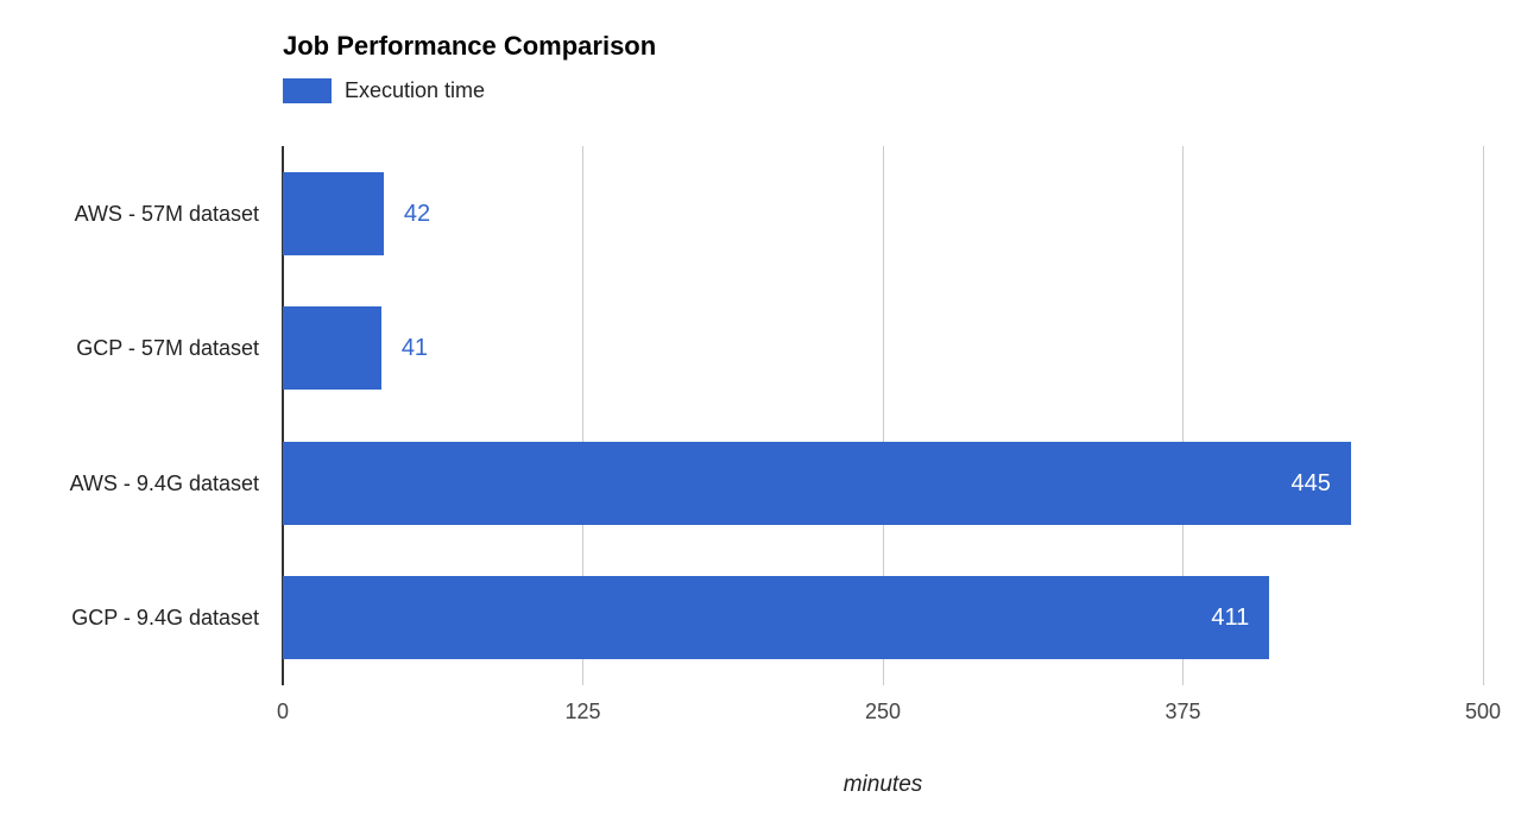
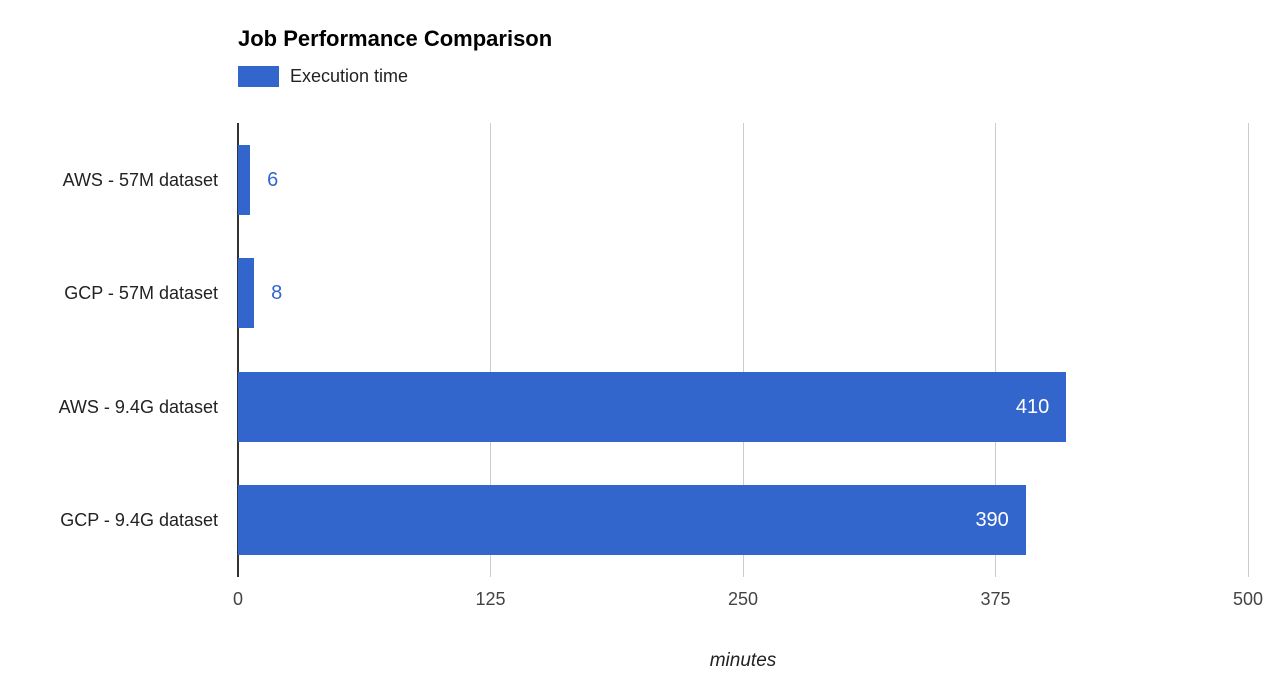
AWS - 57M dataset: 42 -> 6
GCP - 57M dataset: 41 -> 8
AWS - 9.4G dataset: 445 -> 410
GCP - 9.4G dataset: 411 -> 390
